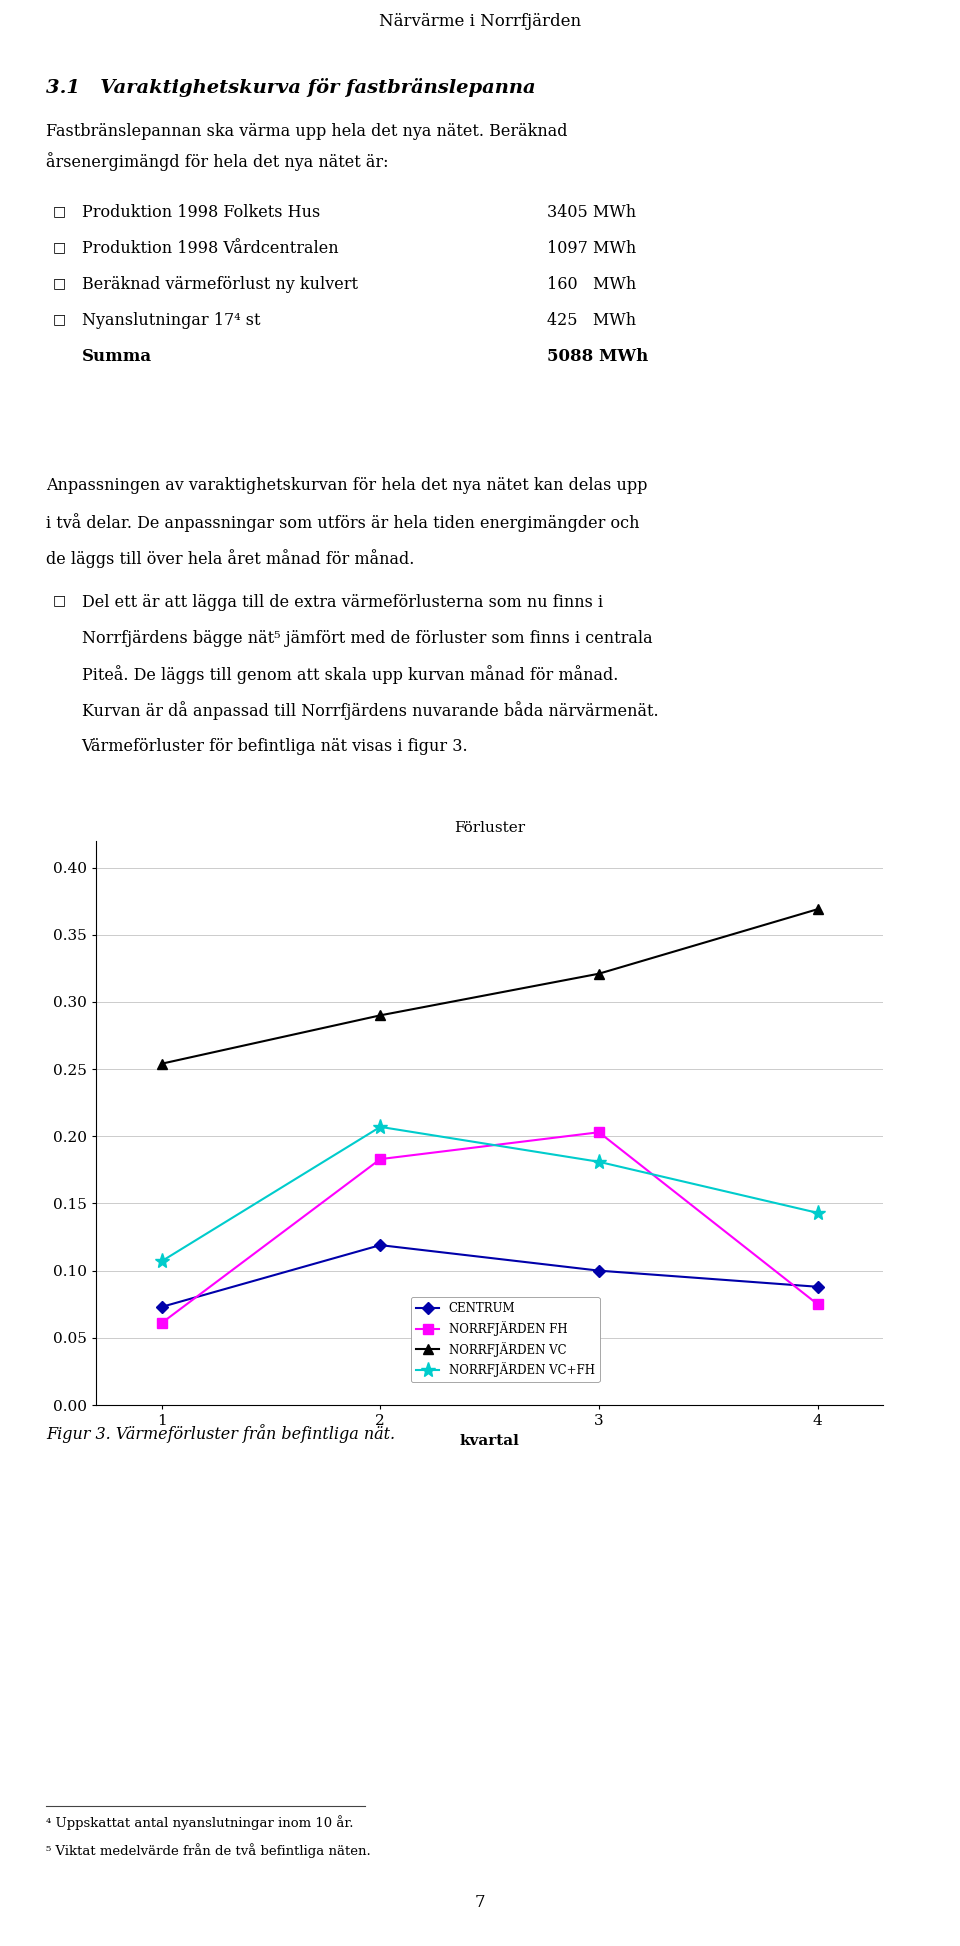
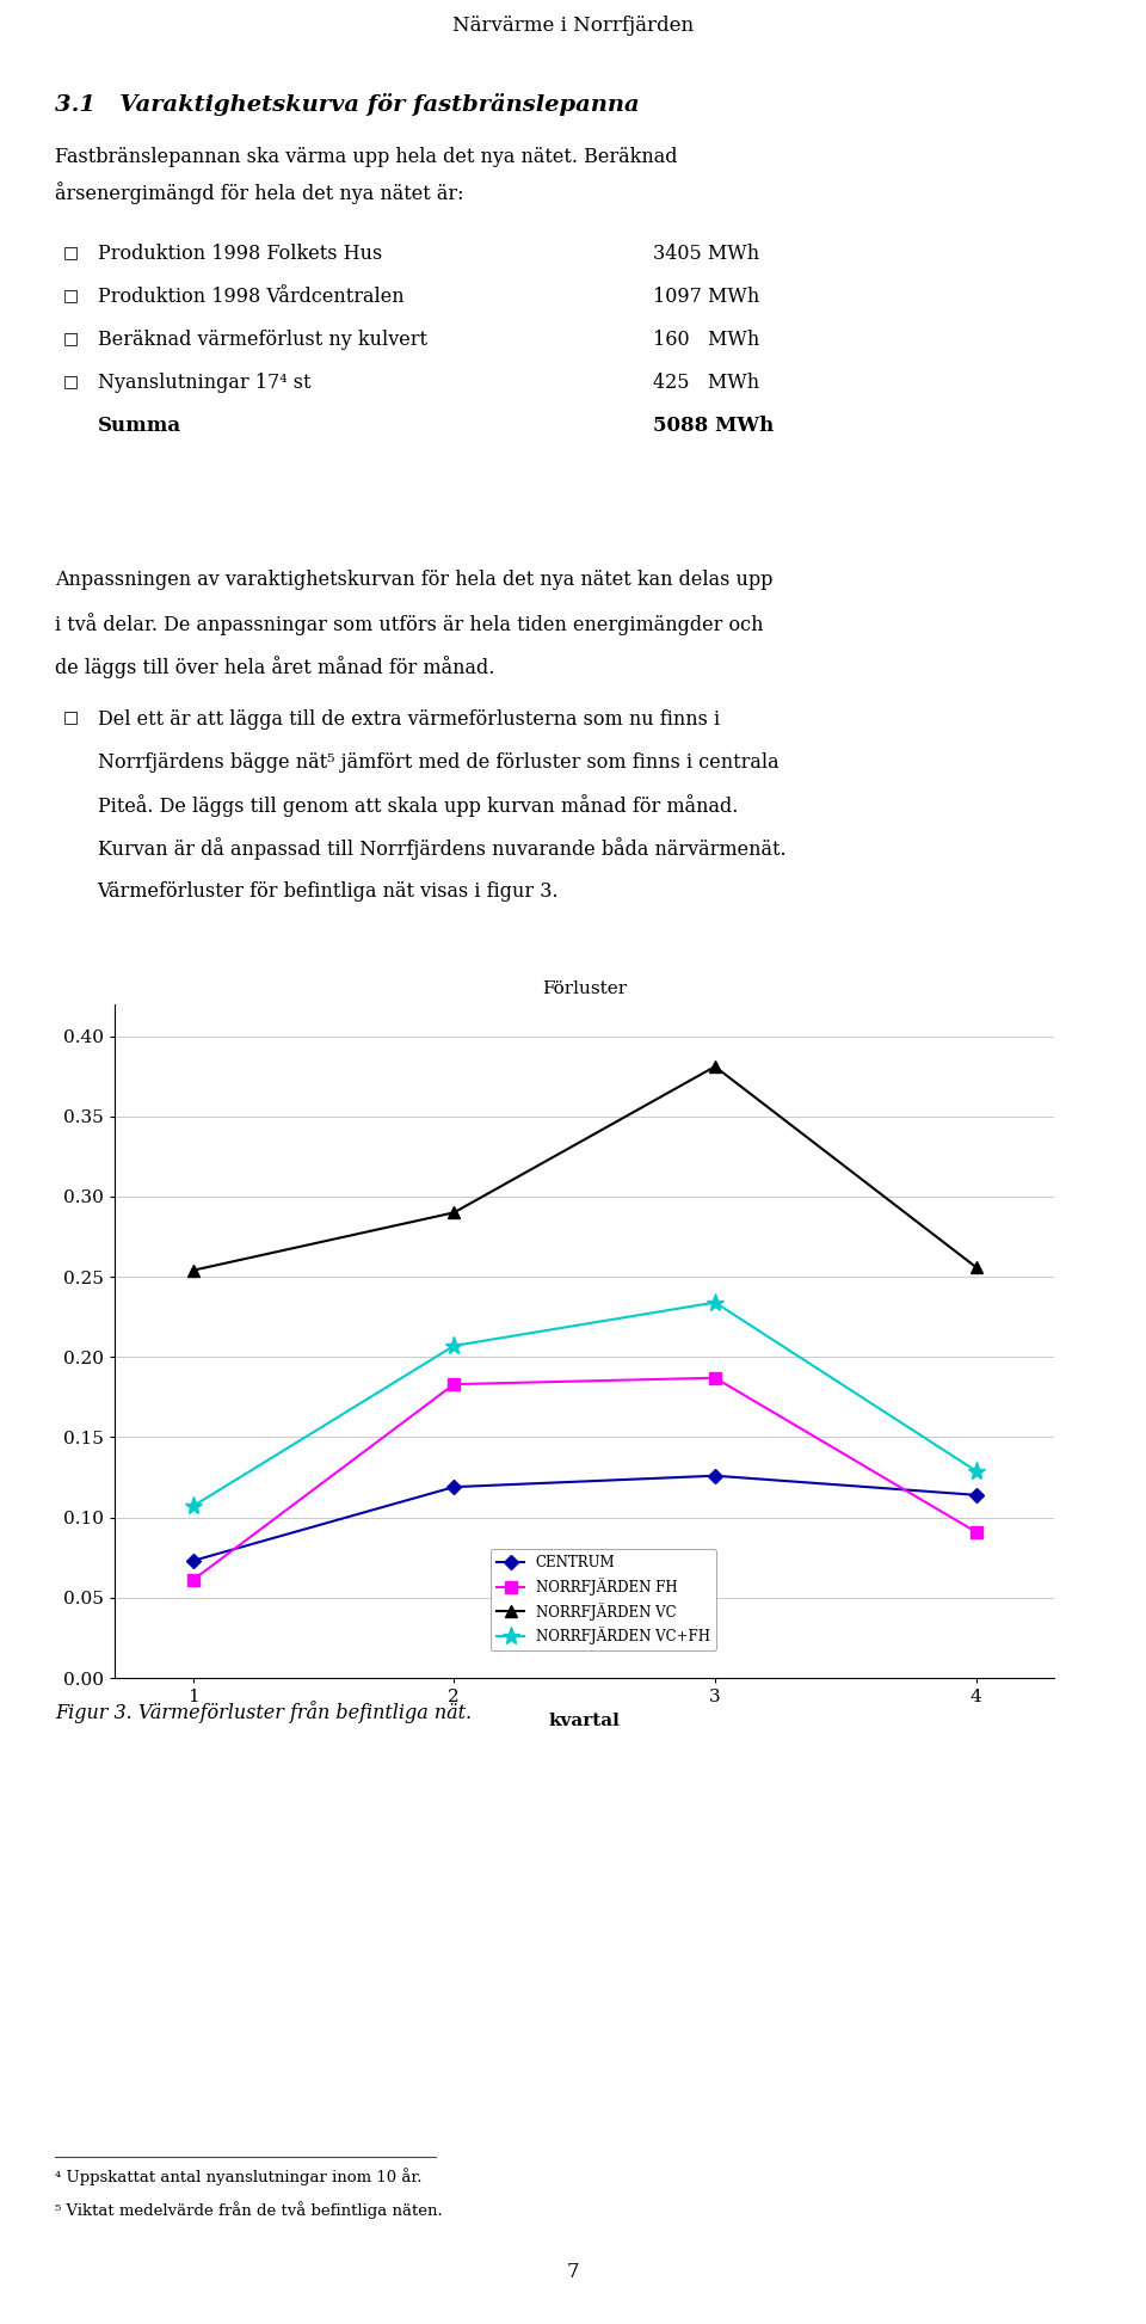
CENTRUM/3: 0.100 -> 0.126
NORRFJÄRDEN FH/3: 0.203 -> 0.187
NORRFJÄRDEN VC/3: 0.321 -> 0.381
NORRFJÄRDEN VC+FH/3: 0.181 -> 0.234
CENTRUM/4: 0.088 -> 0.114
NORRFJÄRDEN FH/4: 0.075 -> 0.091
NORRFJÄRDEN VC/4: 0.369 -> 0.256
NORRFJÄRDEN VC+FH/4: 0.143 -> 0.129
